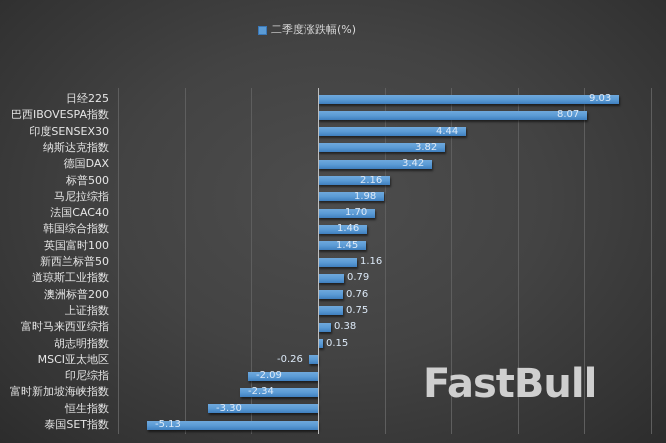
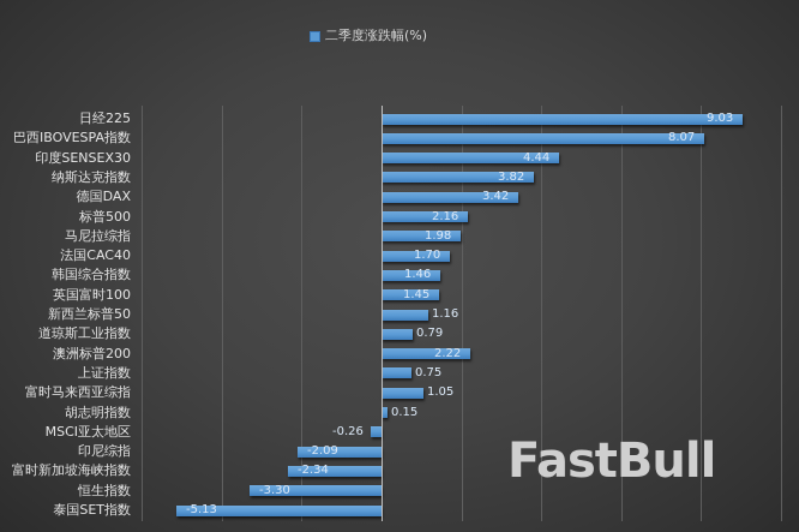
澳洲标普200: 0.76 -> 2.22
富时马来西亚综指: 0.38 -> 1.05
